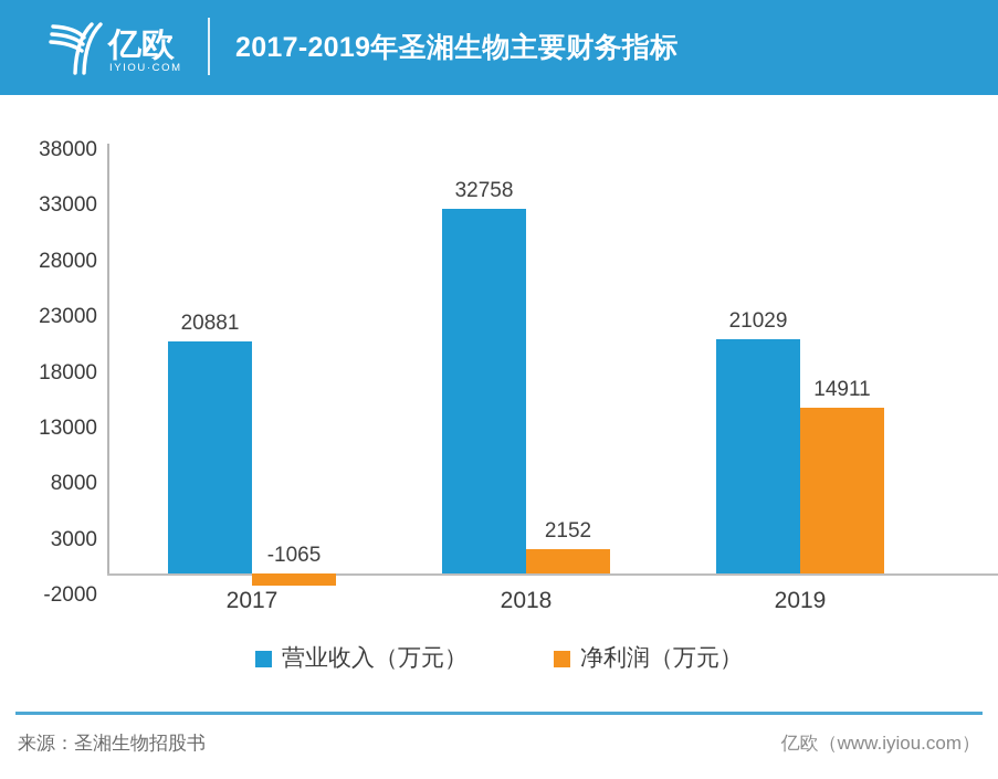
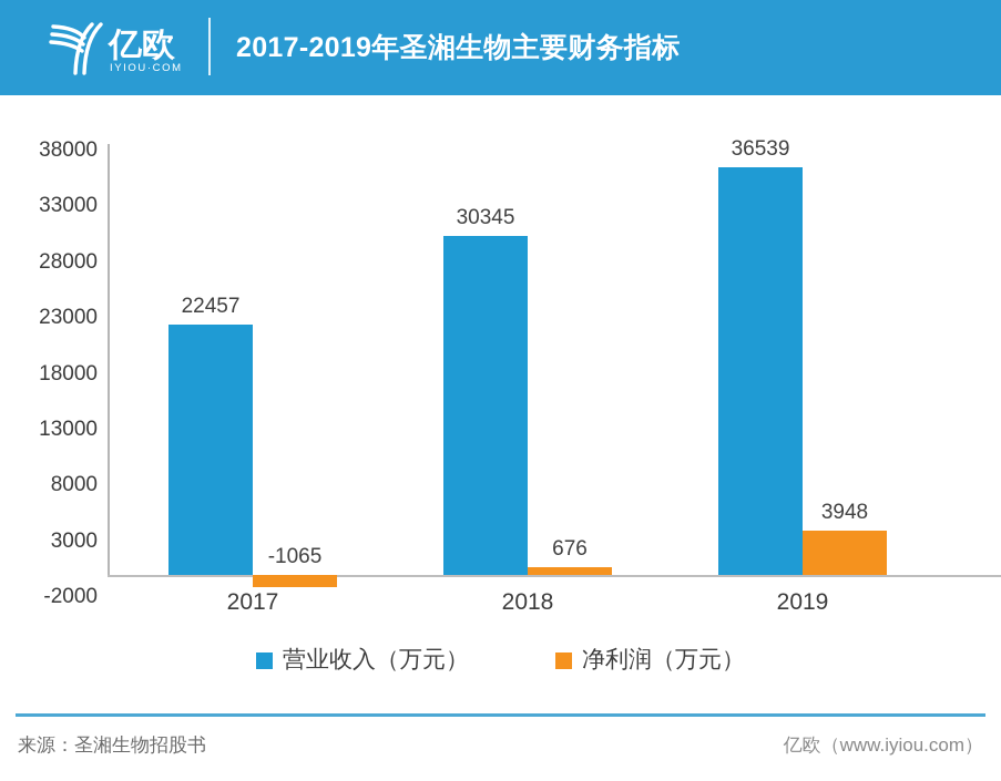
营业收入（万元）/2017: 20881 -> 22457
营业收入（万元）/2018: 32758 -> 30345
净利润（万元）/2018: 2152 -> 676
营业收入（万元）/2019: 21029 -> 36539
净利润（万元）/2019: 14911 -> 3948
